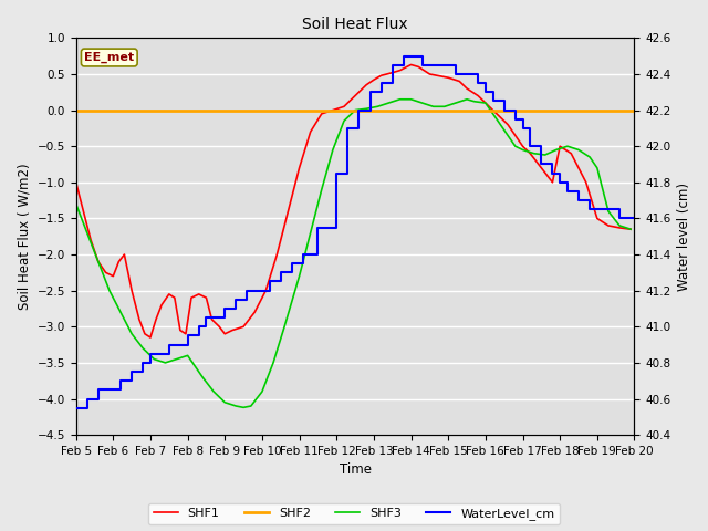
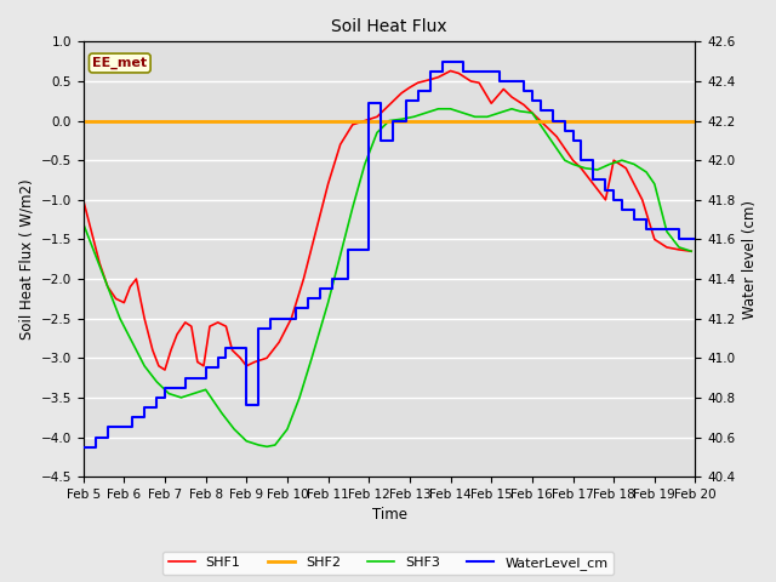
WaterLevel_cm/Feb 9: 41.10 -> 40.76
WaterLevel_cm/Feb 12: 41.85 -> 42.29
SHF1/Feb 15: 0.45 -> 0.22
